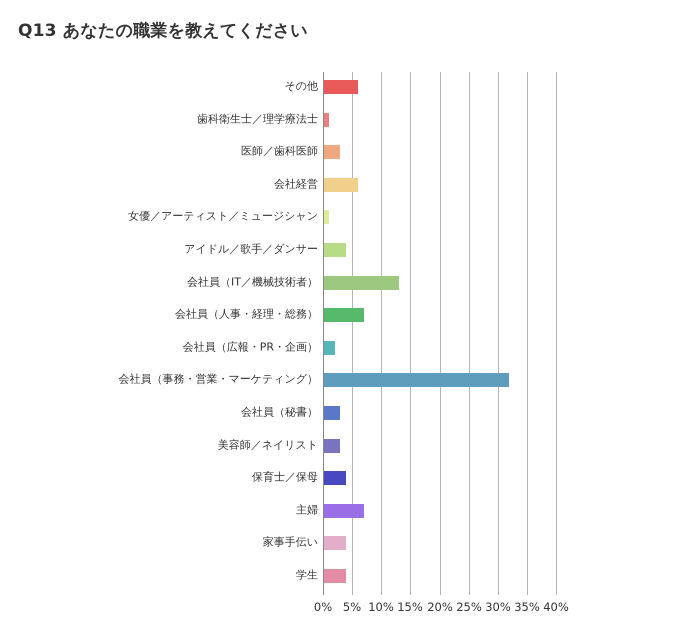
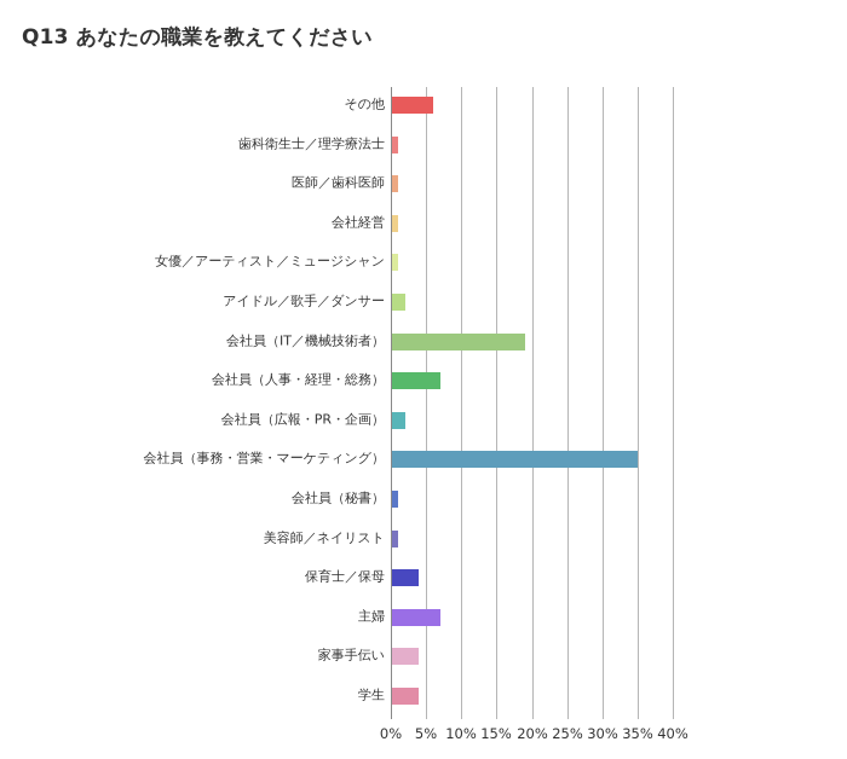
医師／歯科医師: 3% -> 1%
会社経営: 6% -> 1%
アイドル／歌手／ダンサー: 4% -> 2%
会社員（IT／機械技術者）: 13% -> 19%
会社員（事務・営業・マーケティング）: 32% -> 35%
会社員（秘書）: 3% -> 1%
美容師／ネイリスト: 3% -> 1%
